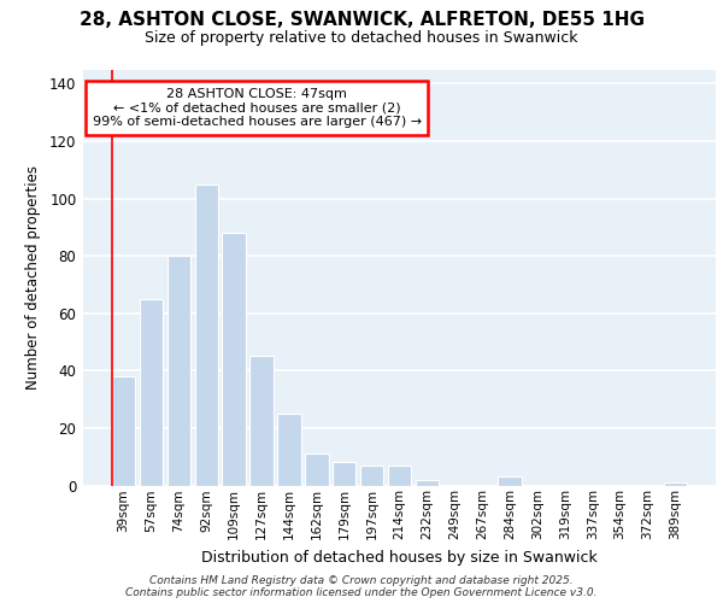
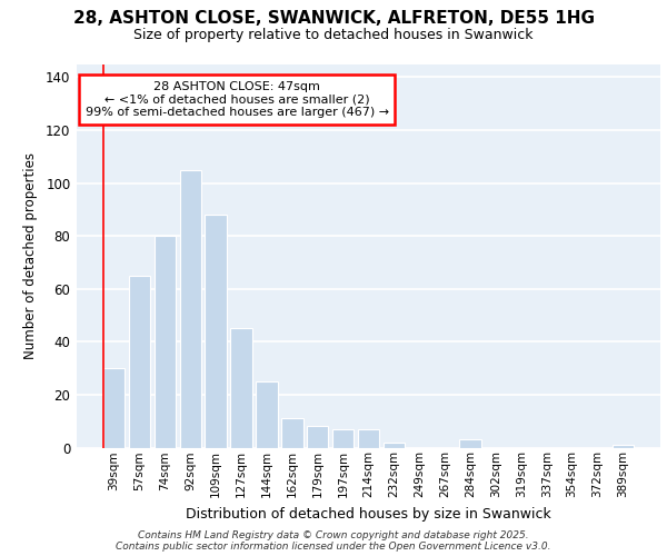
39sqm: 38 -> 30
